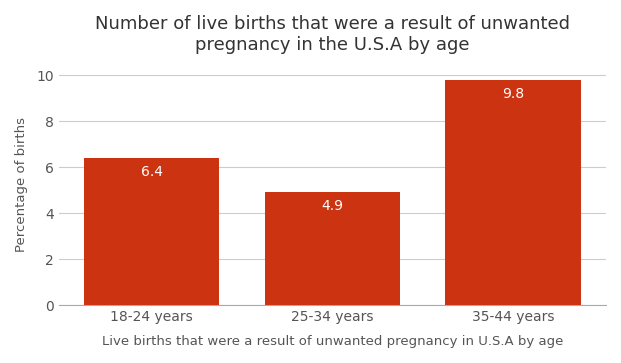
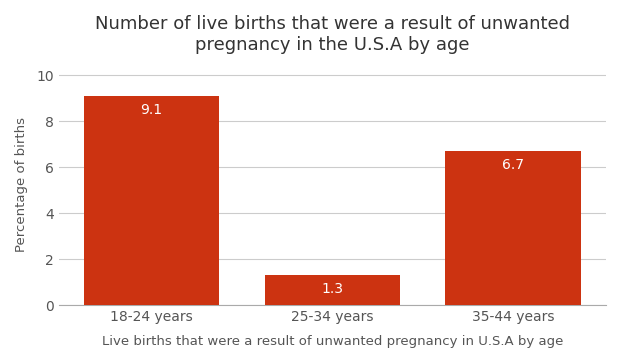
18-24 years: 6.4 -> 9.1
25-34 years: 4.9 -> 1.3
35-44 years: 9.8 -> 6.7
